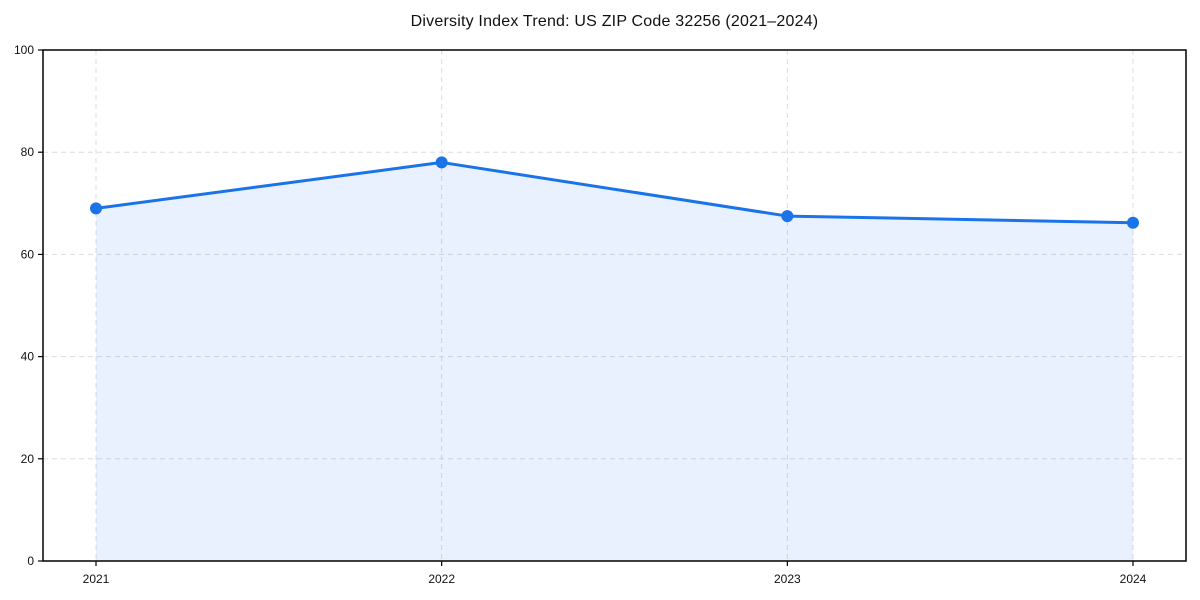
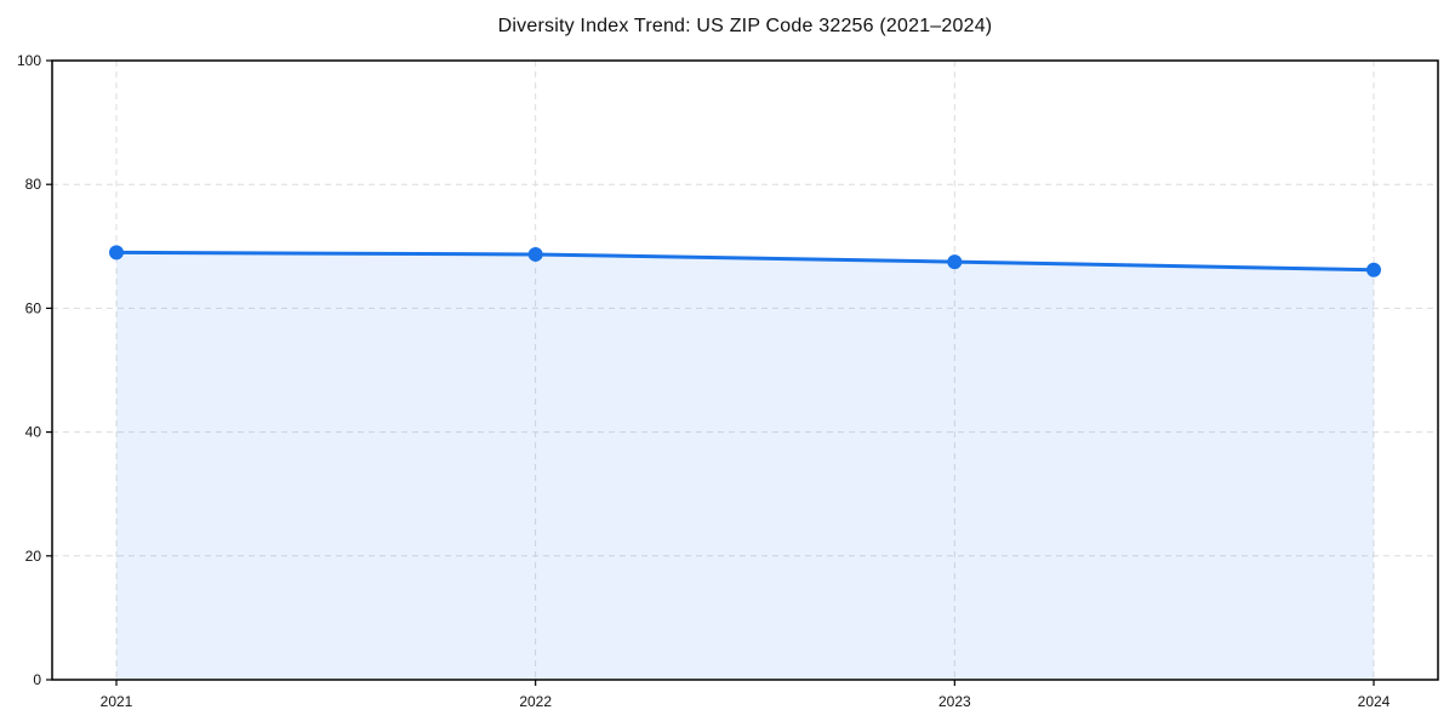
2022: 78 -> 69
